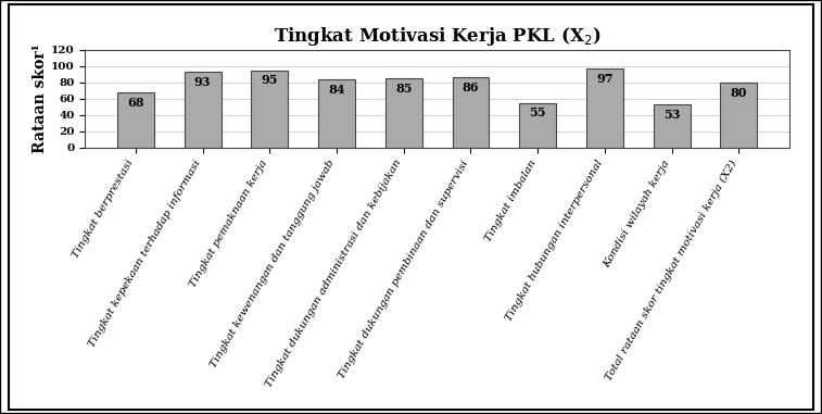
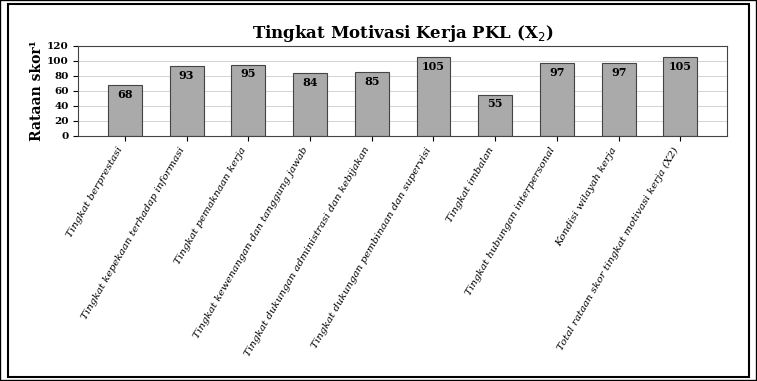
Tingkat dukungan pembinaan dan supervisi: 86 -> 105
Kondisi wilayah kerja: 53 -> 97
Total rataan skor tingkat motivasi kerja (X2): 80 -> 105
